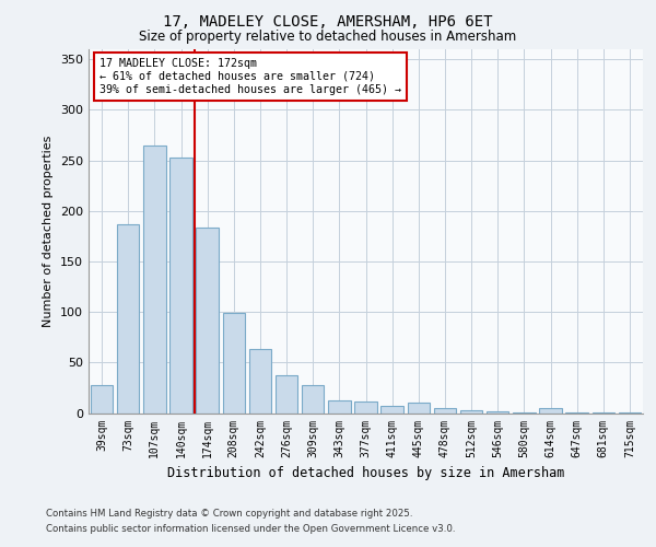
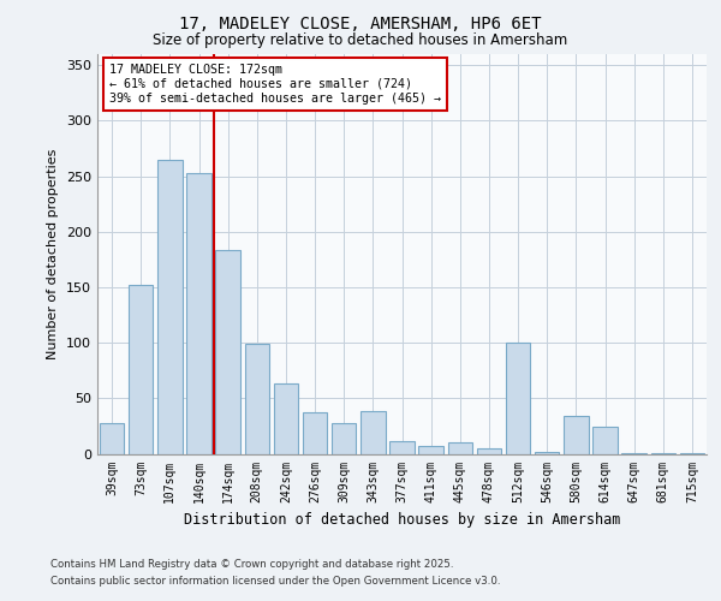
73sqm: 187 -> 152
343sqm: 12 -> 38
512sqm: 3 -> 100
580sqm: 1 -> 34
614sqm: 5 -> 24
